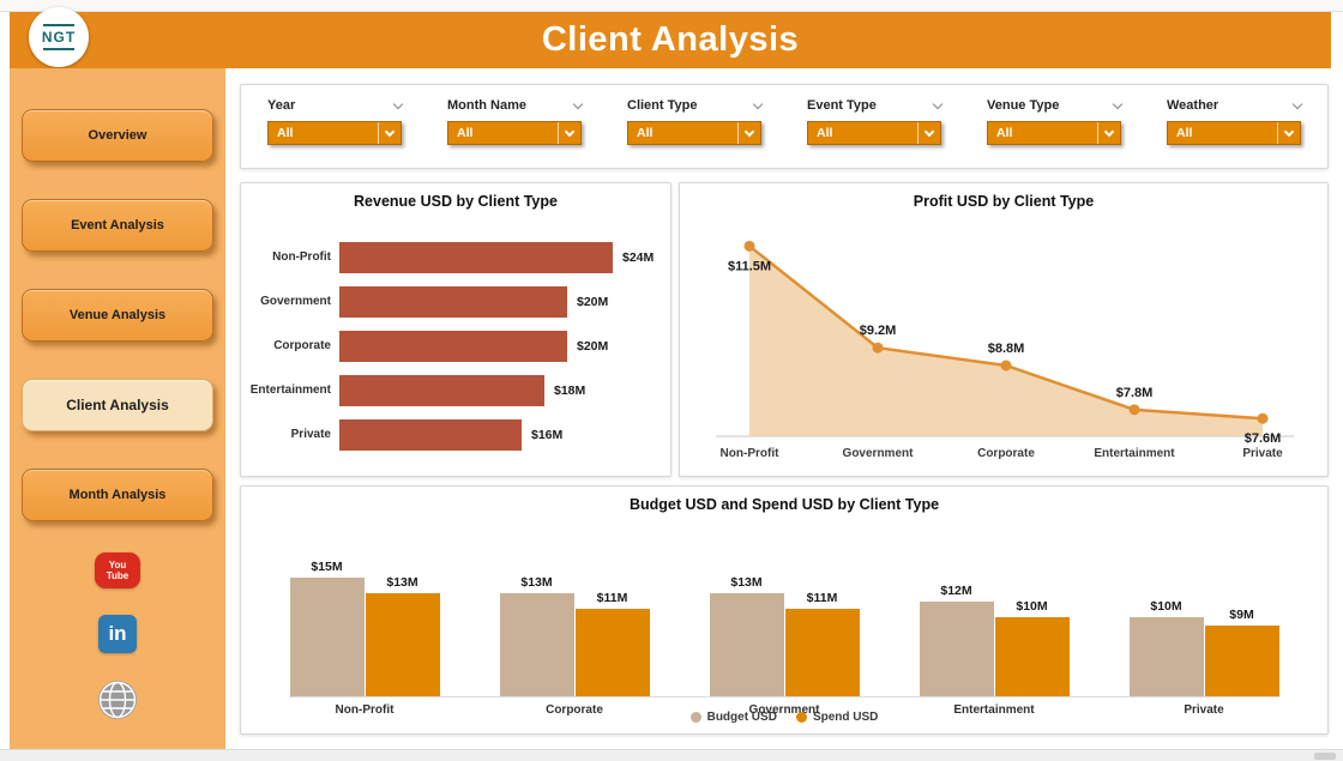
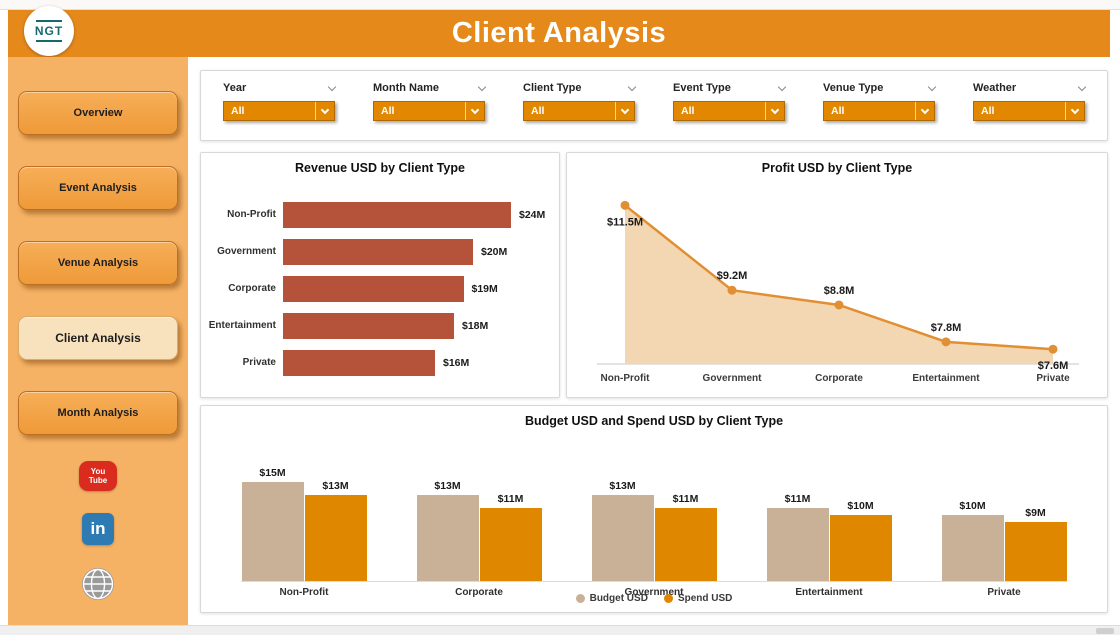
Revenue USD by Client Type/Corporate: $20M -> $19M
Budget USD and Spend USD by Client Type/Budget USD/Entertainment: $12M -> $11M
